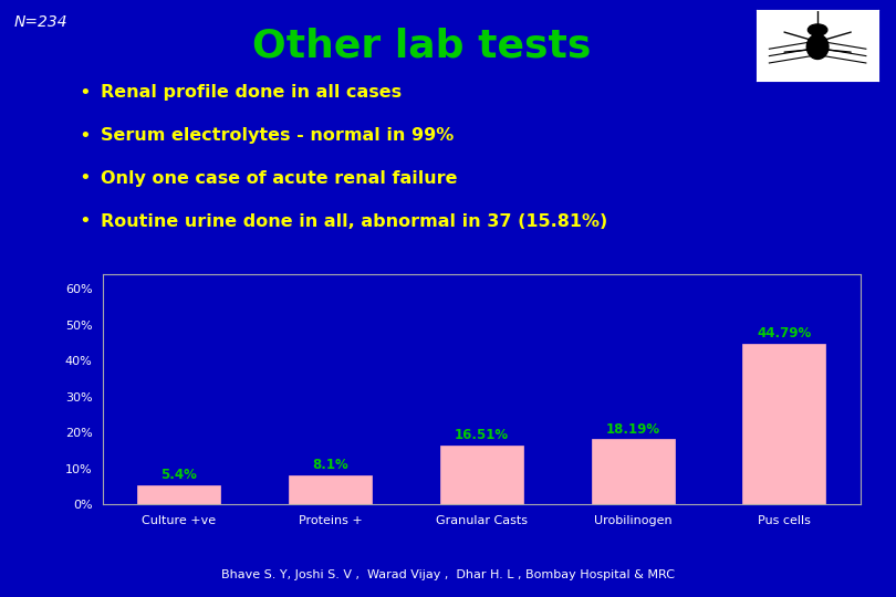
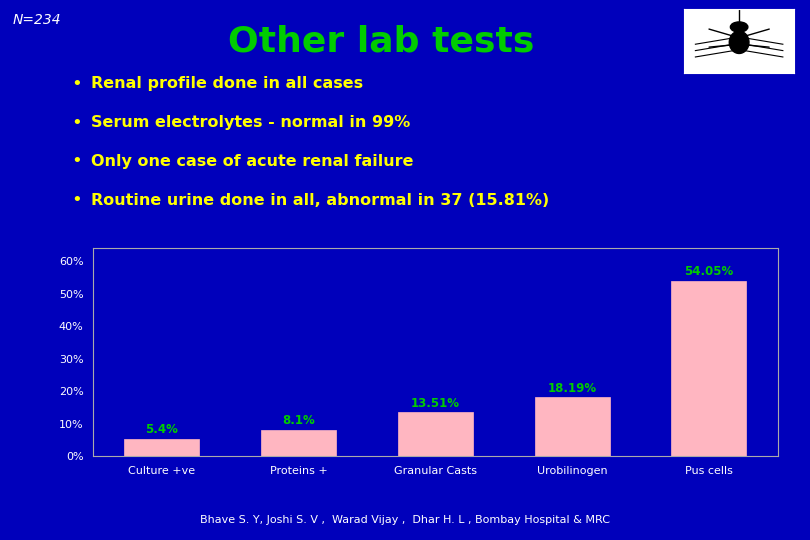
Granular Casts: 16.51% -> 13.51%
Pus cells: 44.79% -> 54.05%
